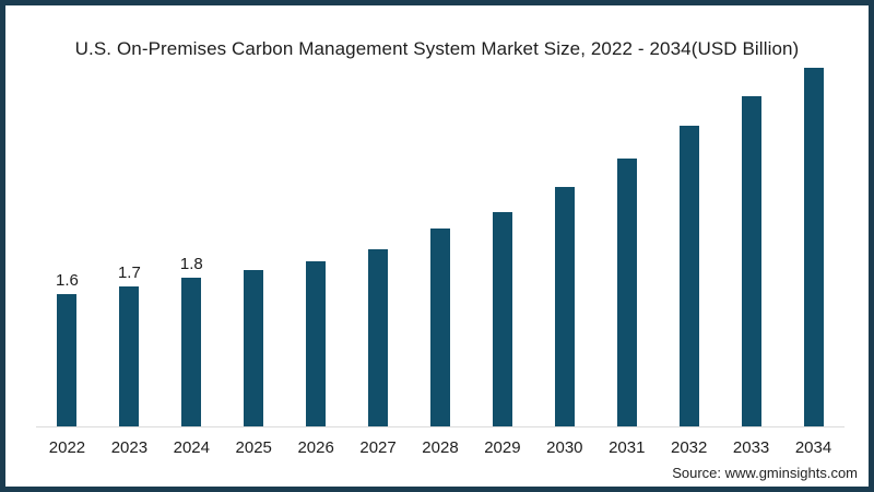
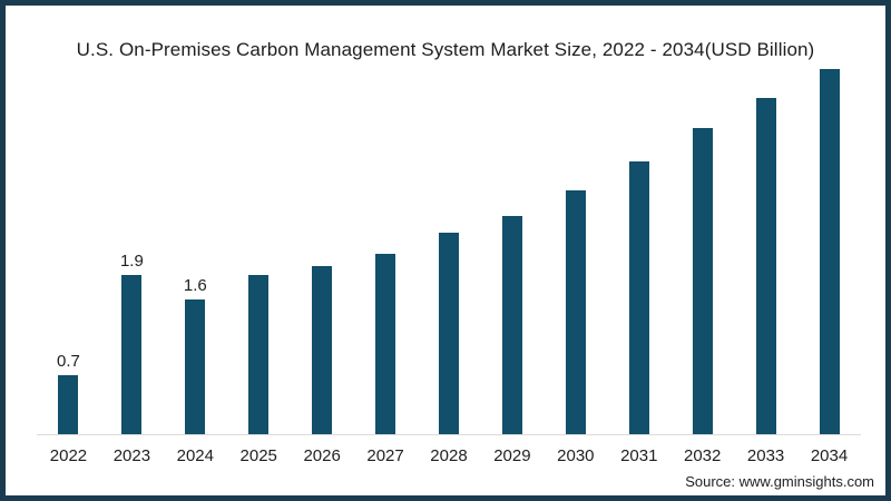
2022: 1.6 -> 0.7
2023: 1.7 -> 1.9
2024: 1.8 -> 1.6
